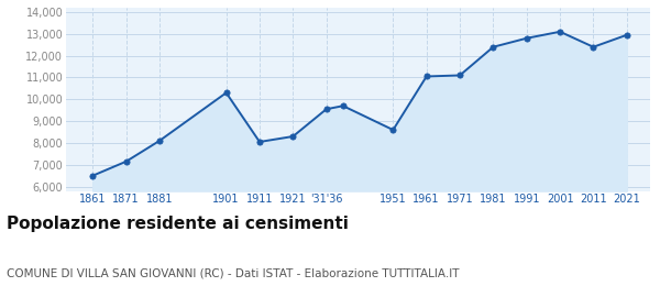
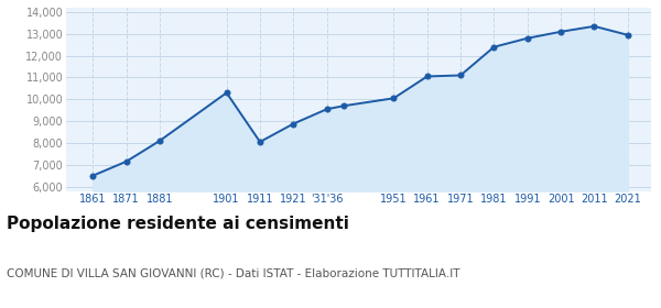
1921: 8,300 -> 8,900
1951: 8,600 -> 10,000
2011: 12,400 -> 13,400
